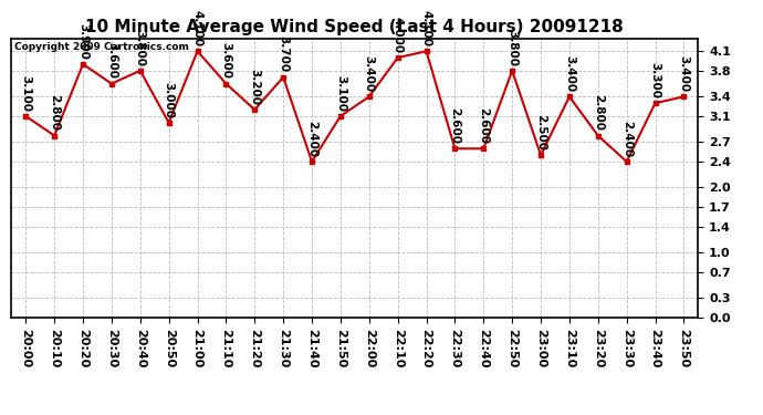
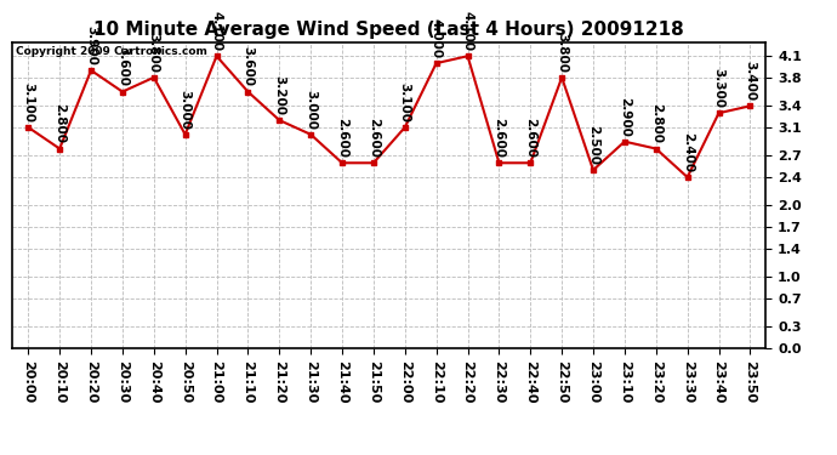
21:30: 3.700 -> 3.000
21:40: 2.400 -> 2.600
21:50: 3.100 -> 2.600
22:00: 3.400 -> 3.100
23:10: 3.400 -> 2.900
